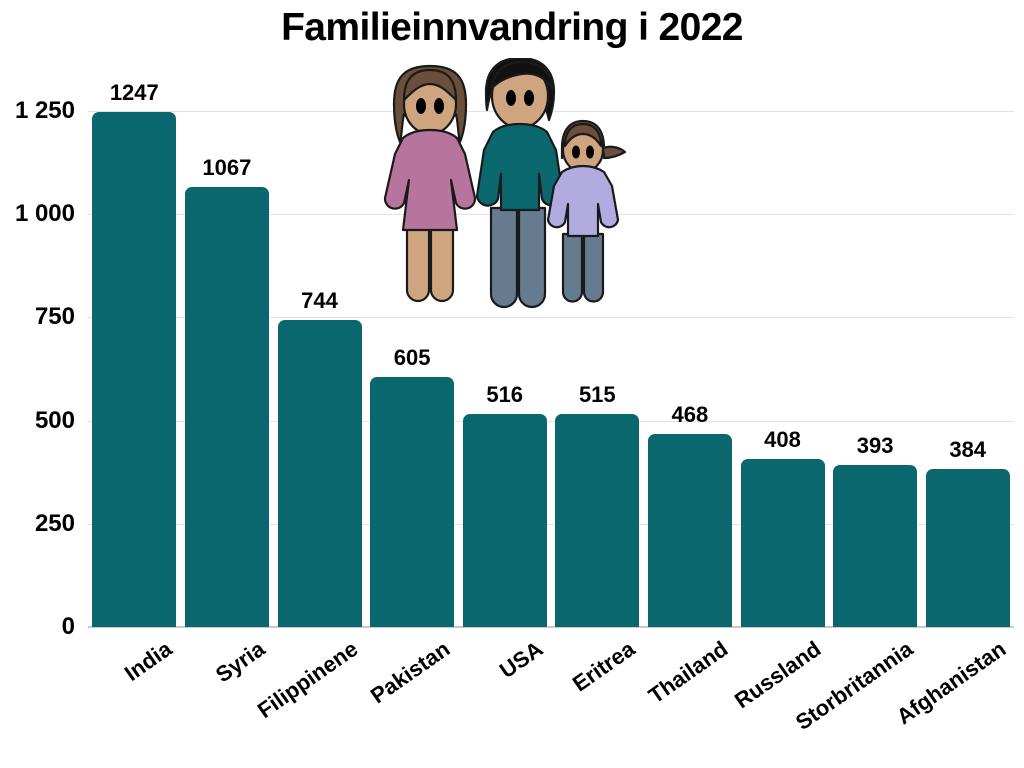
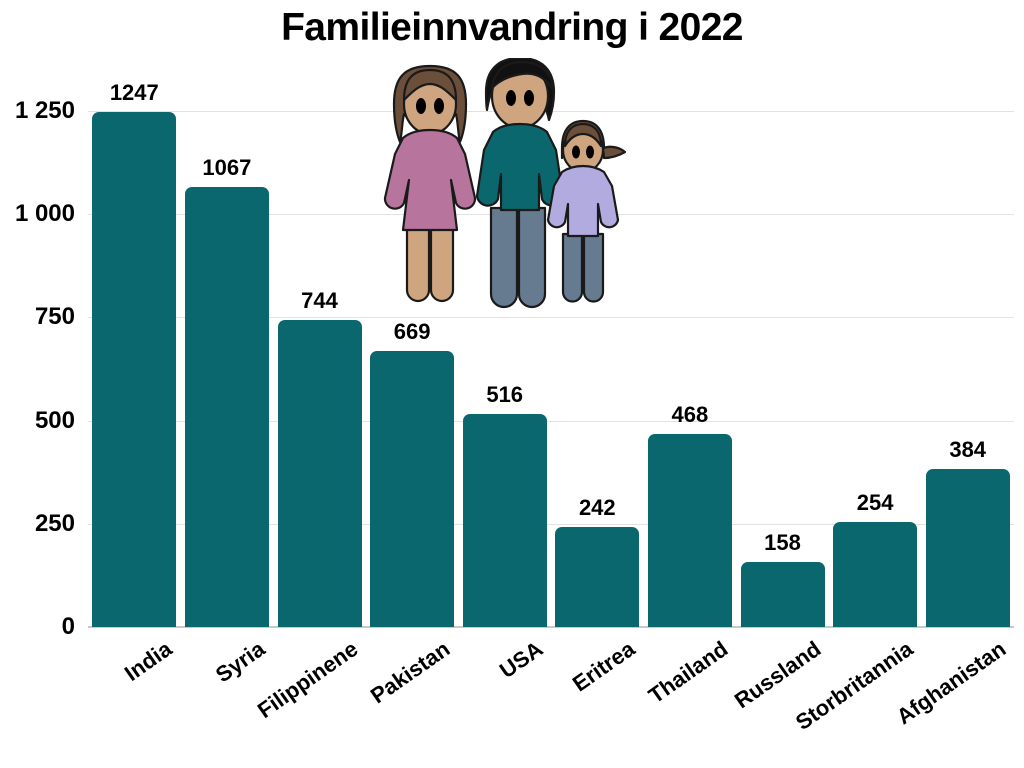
Pakistan: 605 -> 669
Eritrea: 515 -> 242
Russland: 408 -> 158
Storbritannia: 393 -> 254
